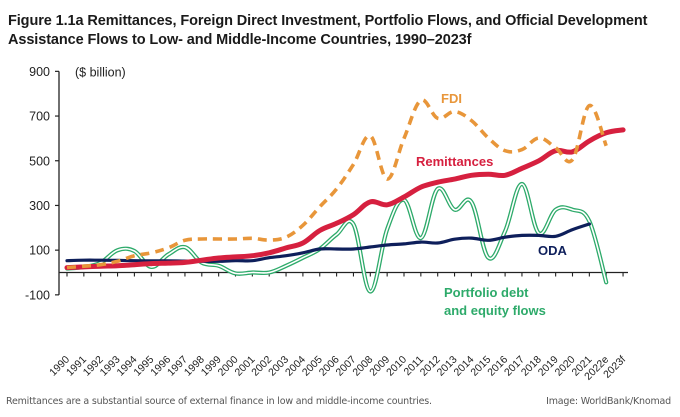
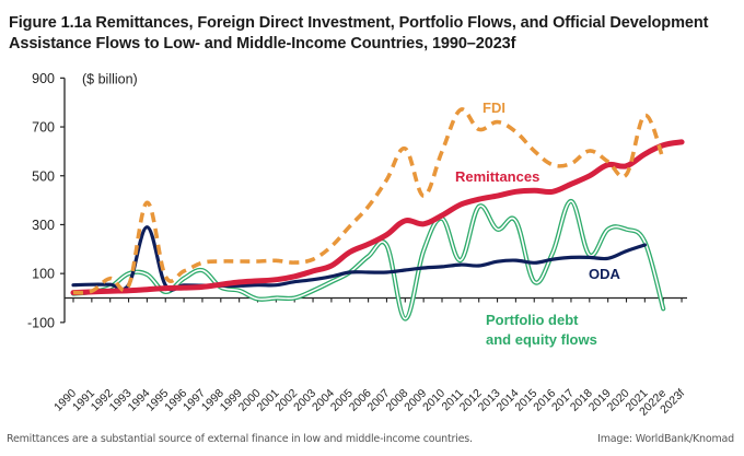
FDI/1992: 40 -> 80
FDI/1994: 80 -> 390
ODA/1994: 50 -> 290
